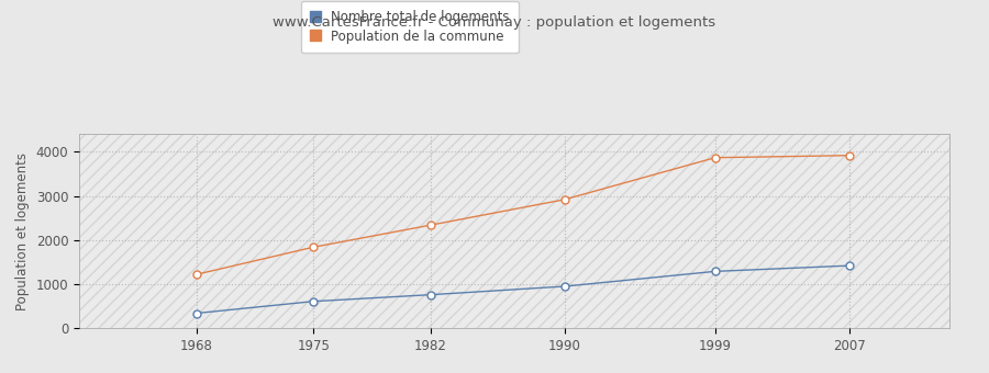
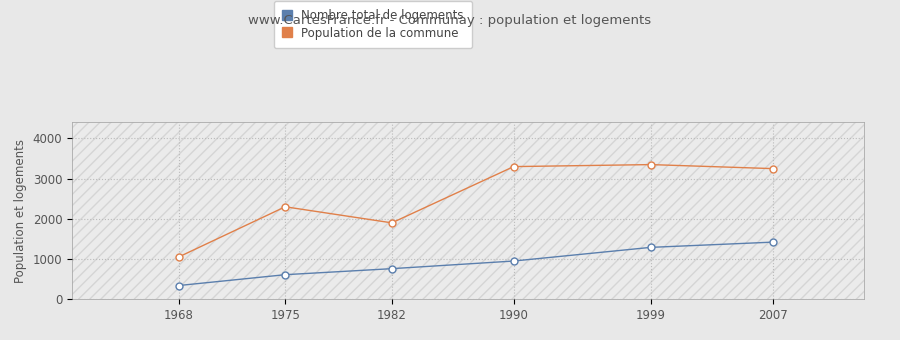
Population de la commune/1968: 1220 -> 1050
Population de la commune/1975: 1840 -> 2300
Population de la commune/1982: 2340 -> 1900
Population de la commune/1990: 2920 -> 3300
Population de la commune/1999: 3870 -> 3350
Population de la commune/2007: 3920 -> 3250
